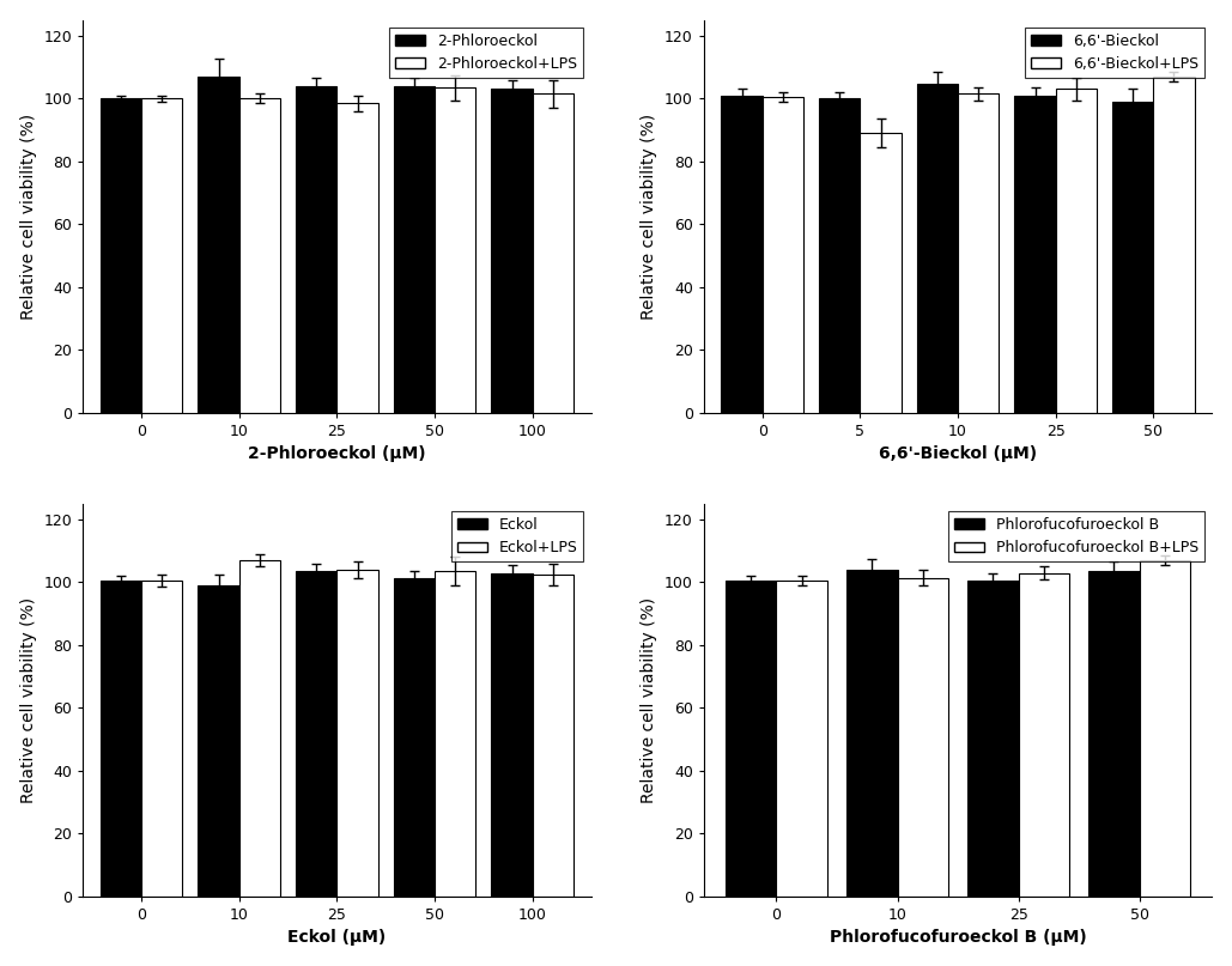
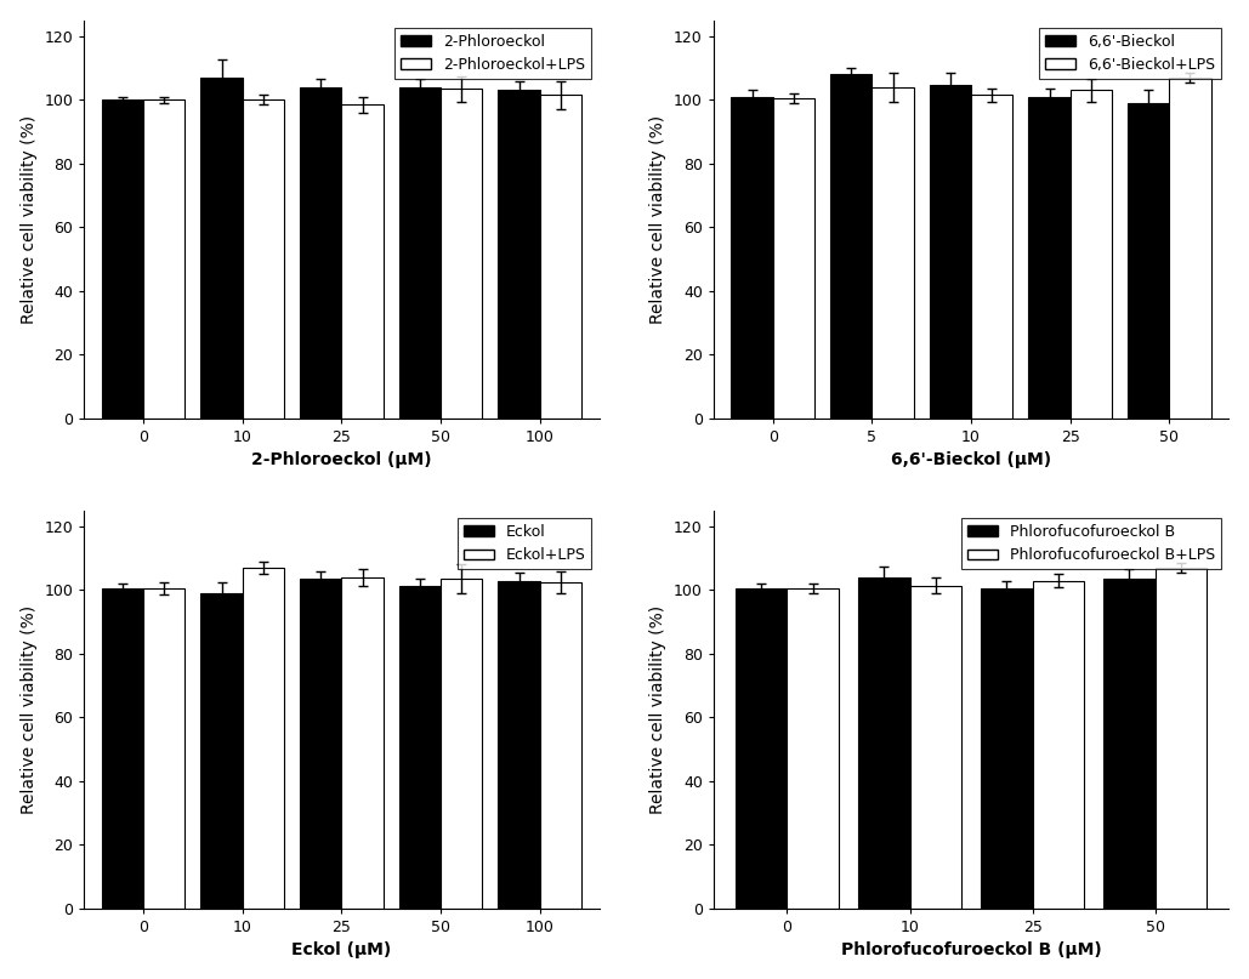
6,6'-Bieckol/5: 100.0 -> 108.0
6,6'-Bieckol+LPS/5: 89.0 -> 104.0
